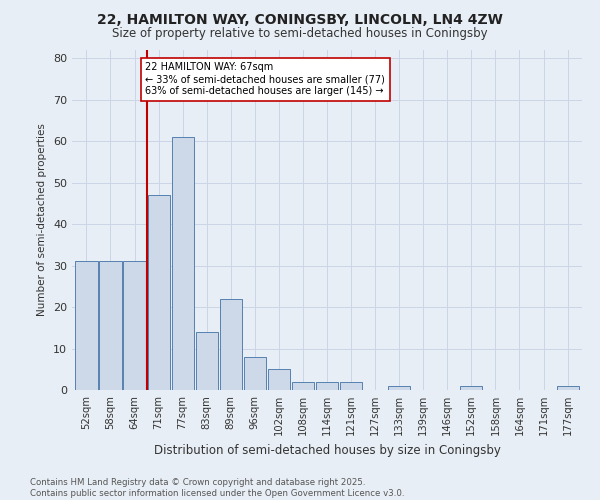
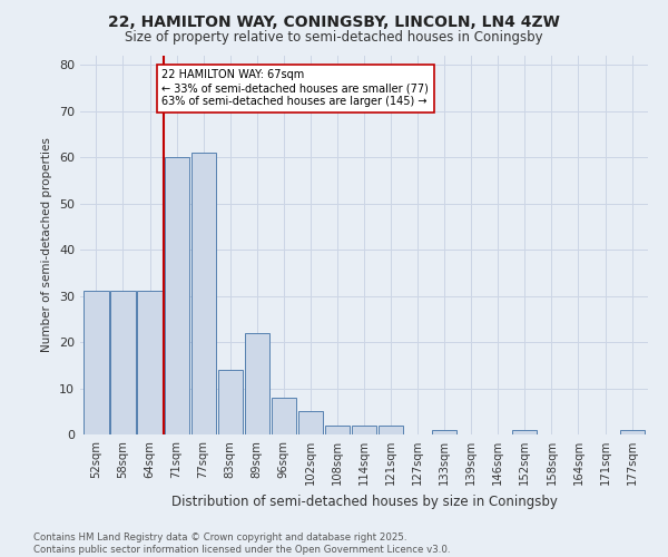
71sqm: 47 -> 60
